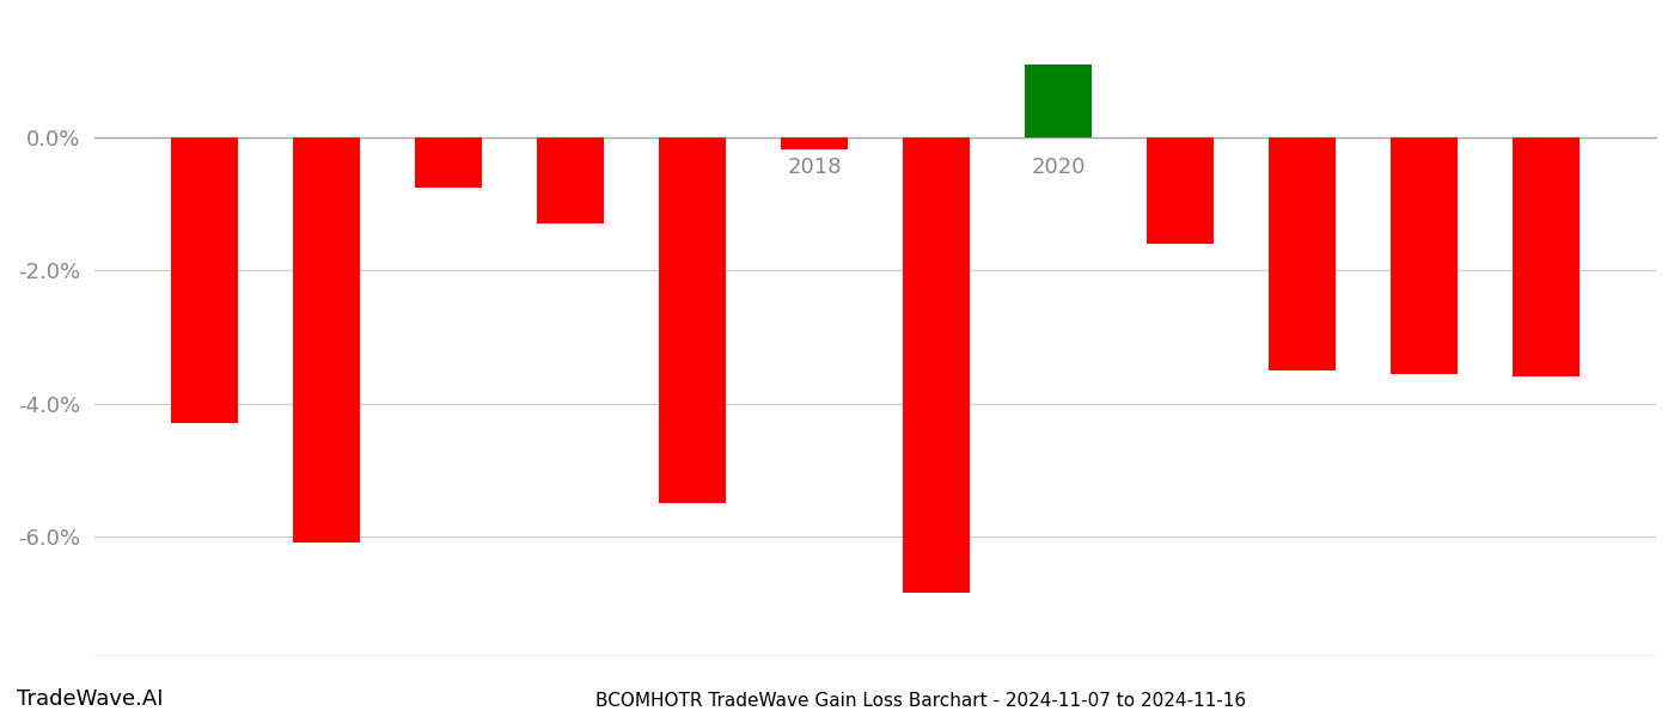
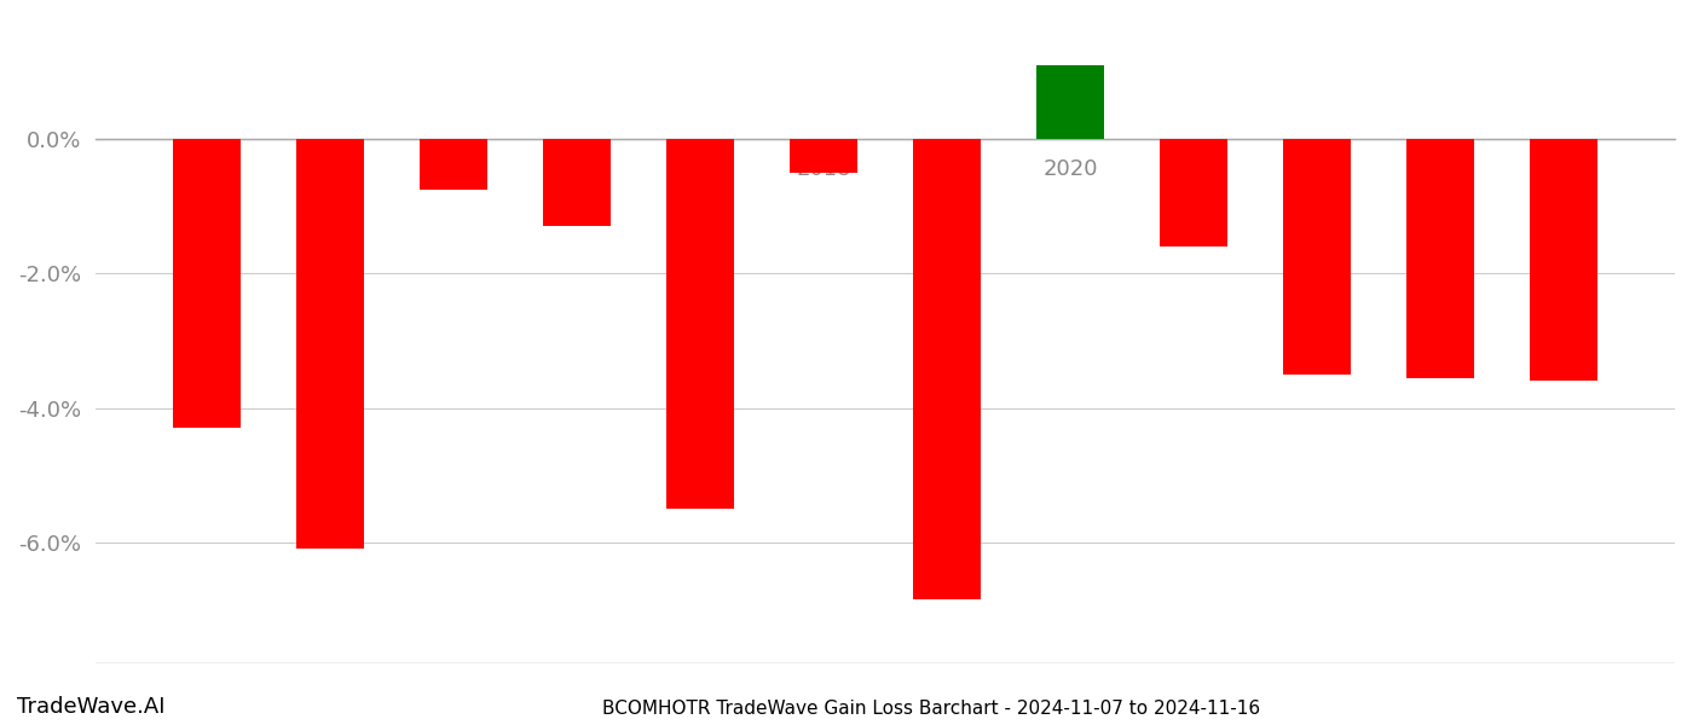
2018: -0.18% -> -0.50%
